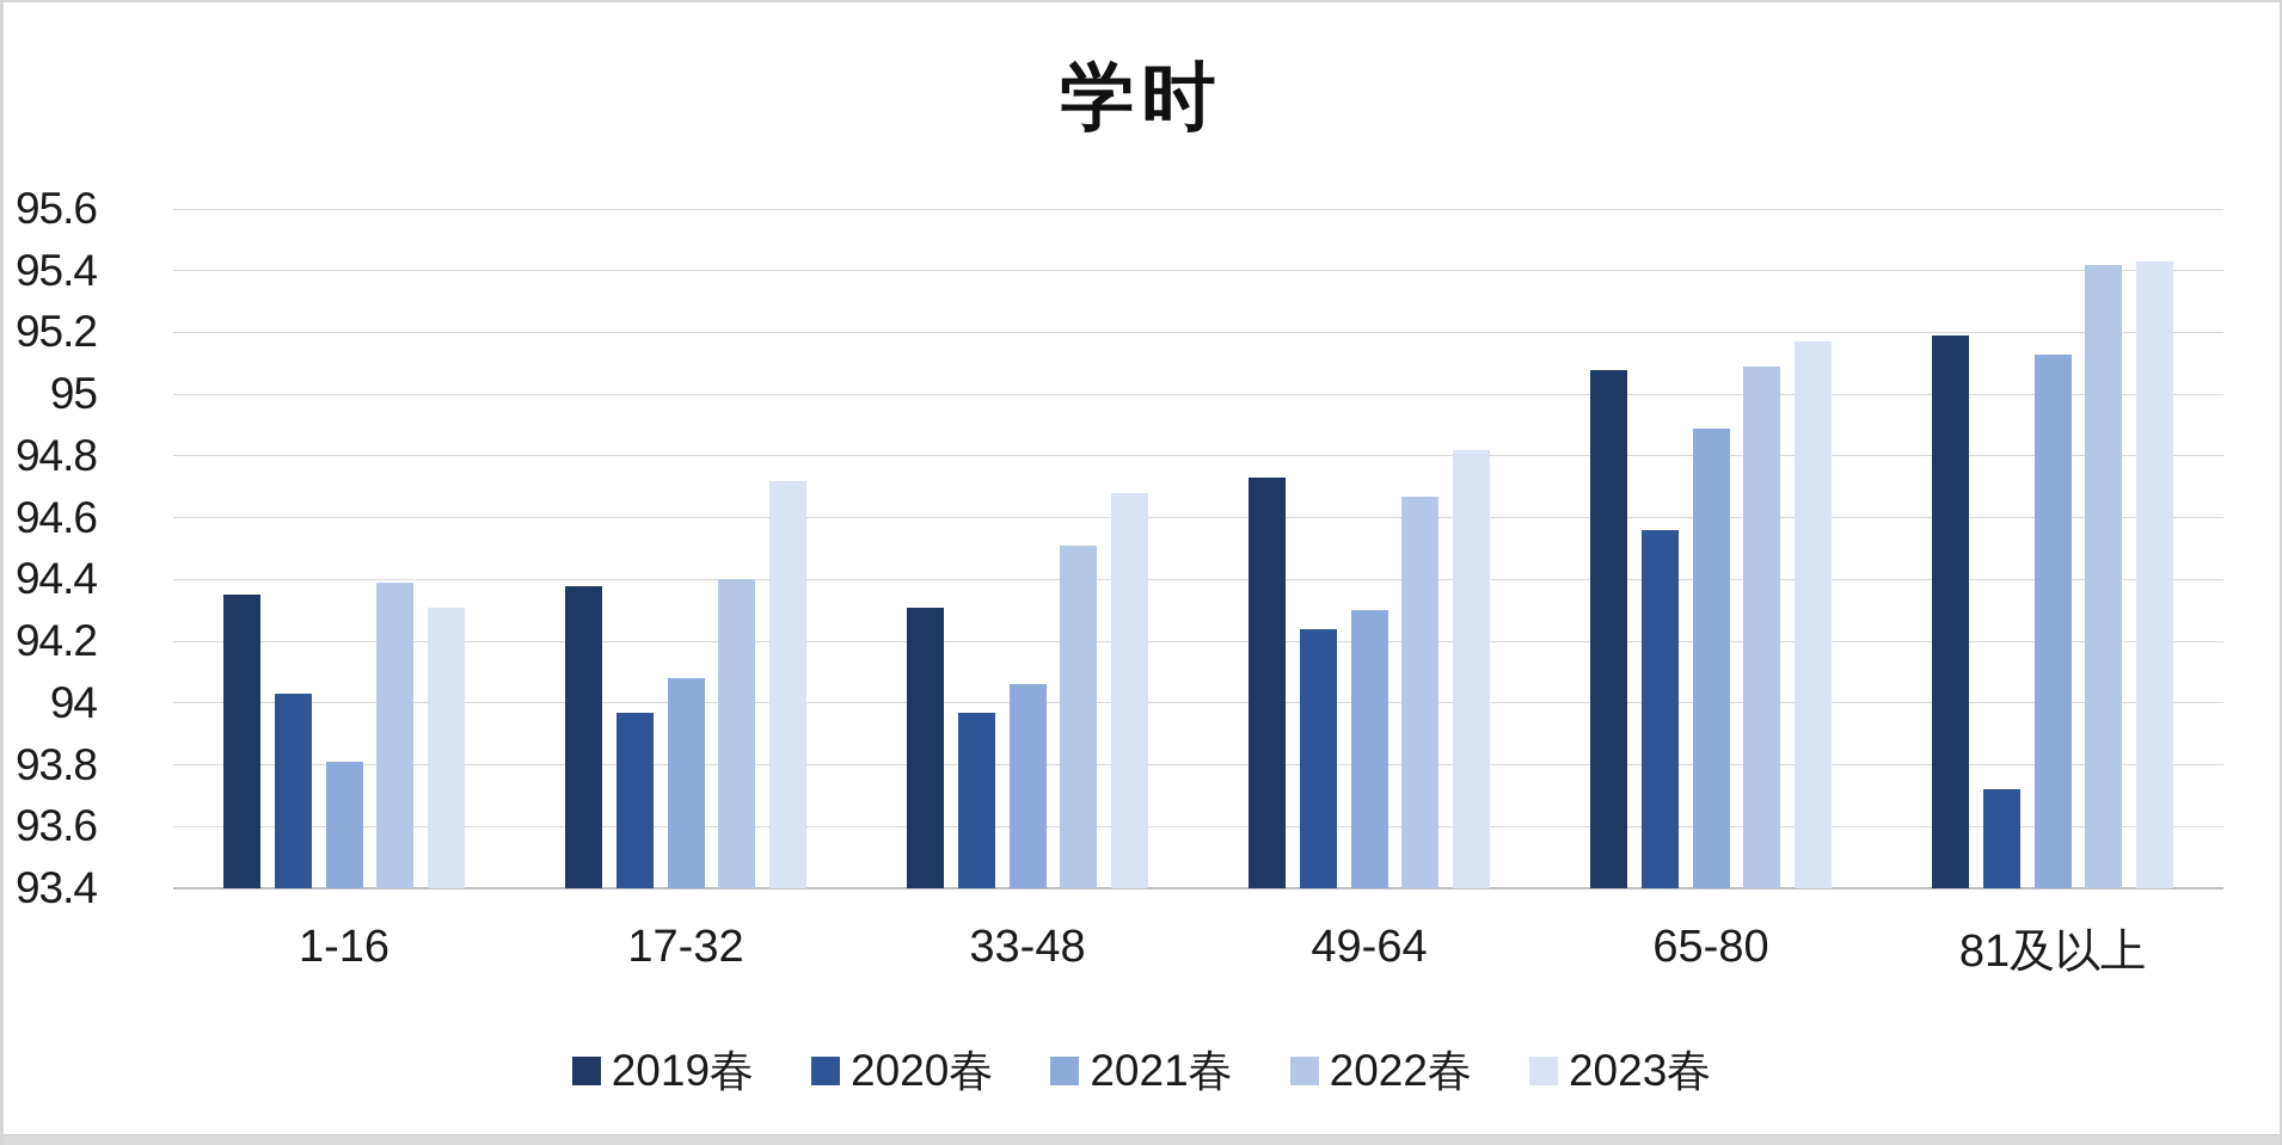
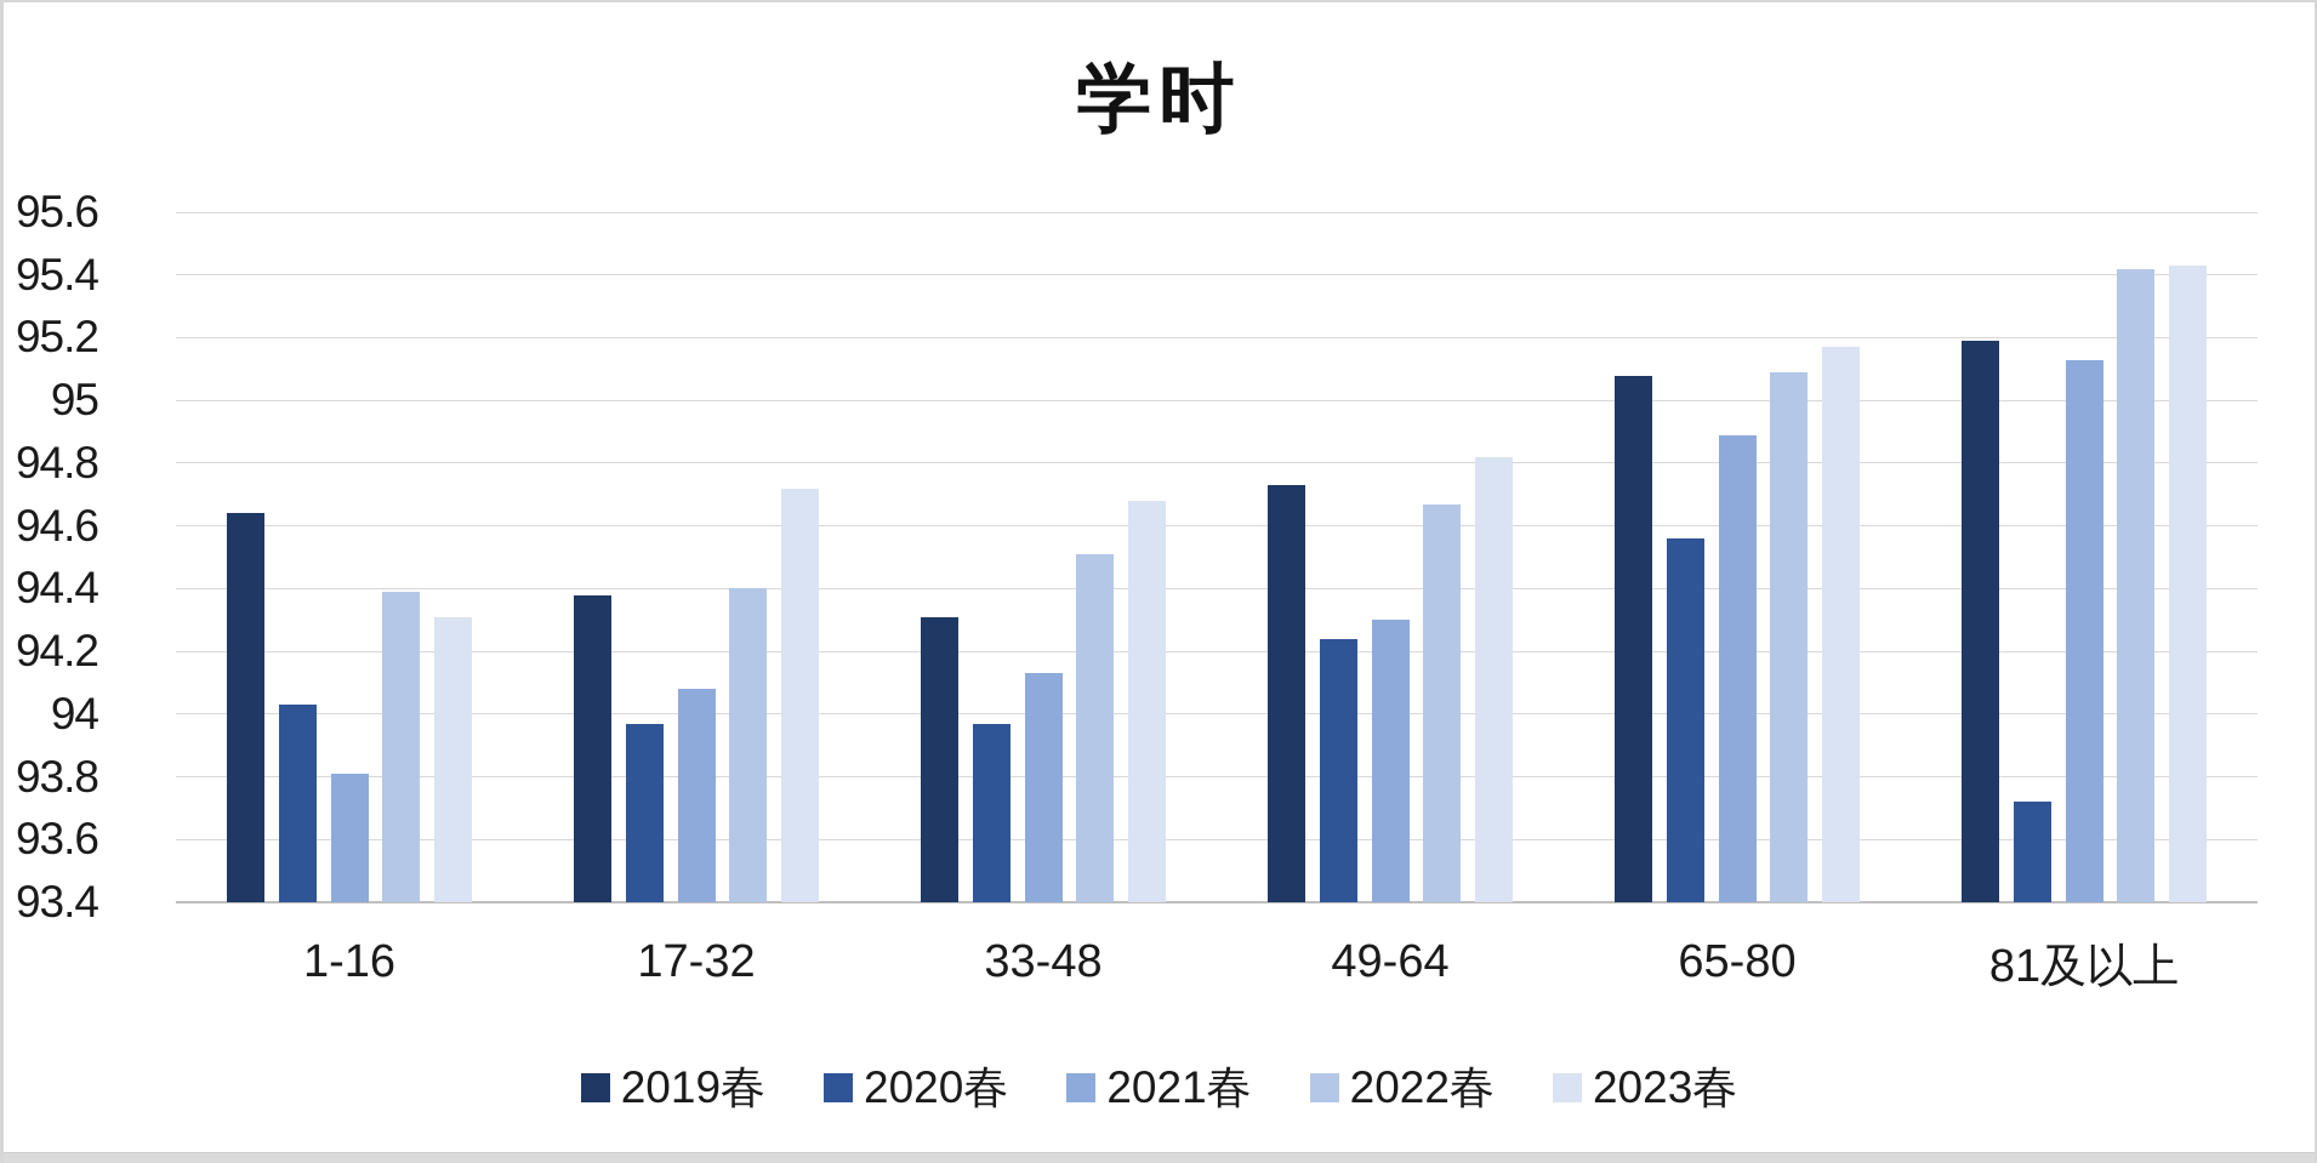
2019春/1-16: 94.35 -> 94.64
2021春/33-48: 94.06 -> 94.13
